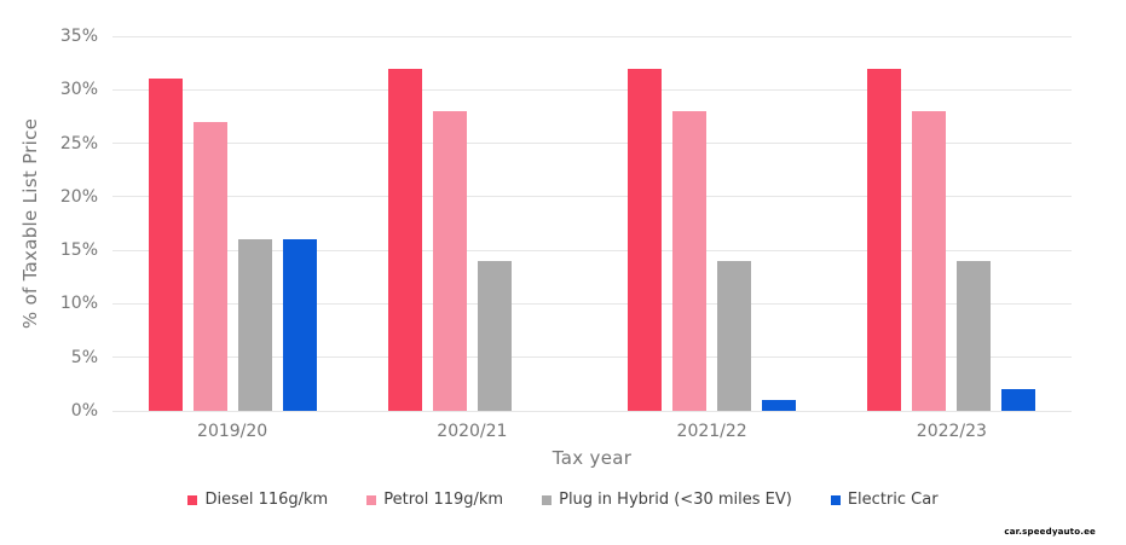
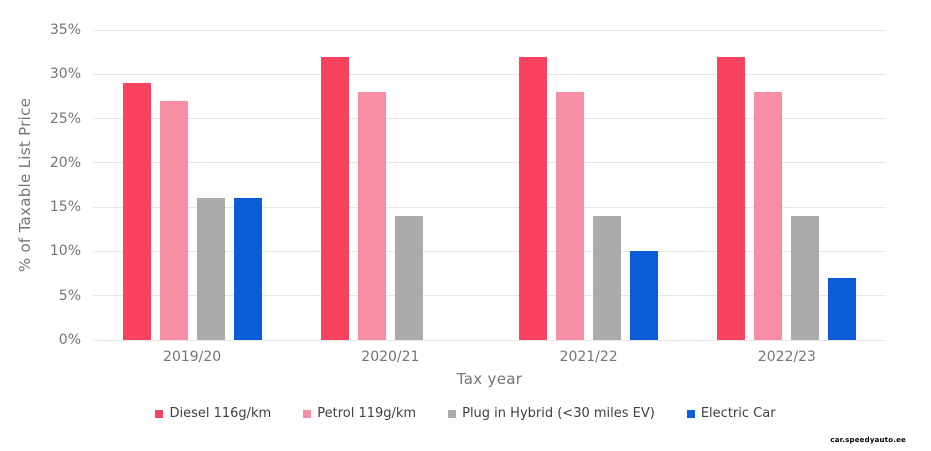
Diesel 116g/km/2019/20: 31% -> 29%
Electric Car/2021/22: 1% -> 10%
Electric Car/2022/23: 2% -> 7%
